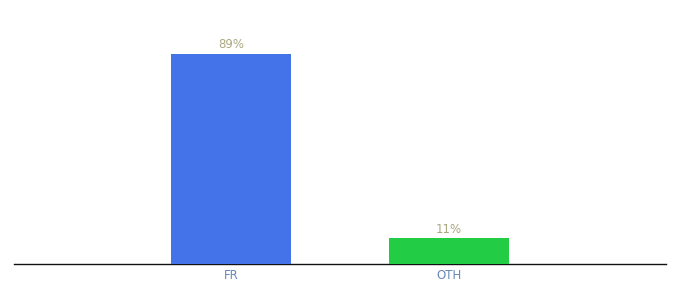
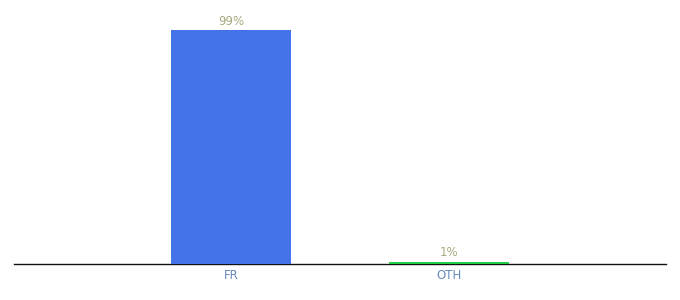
FR: 89% -> 99%
OTH: 11% -> 1%
